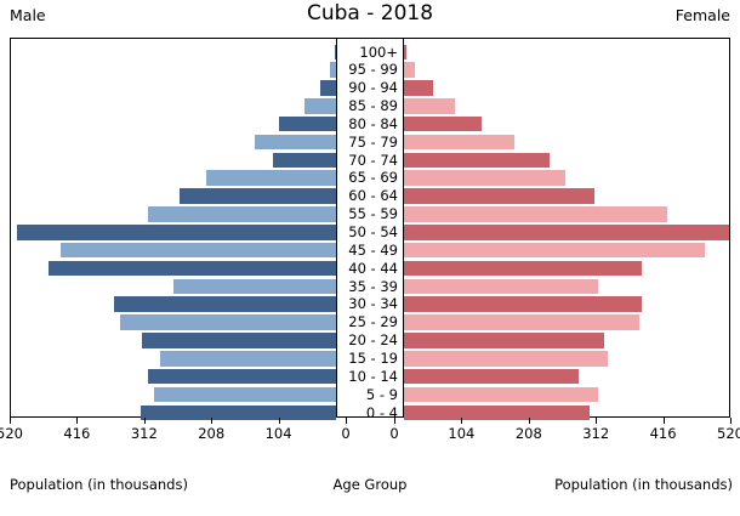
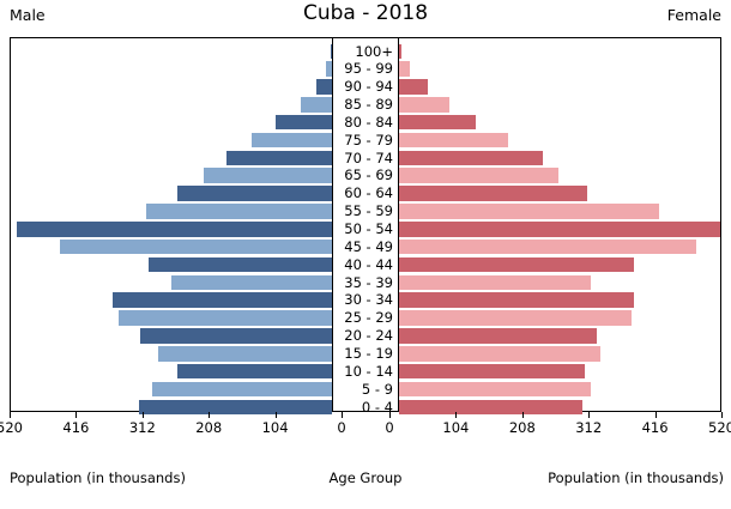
Male/70 - 74: 100 -> 170
Male/40 - 44: 460 -> 300
Male/10 - 14: 300 -> 250
Female/10 - 14: 280 -> 300
